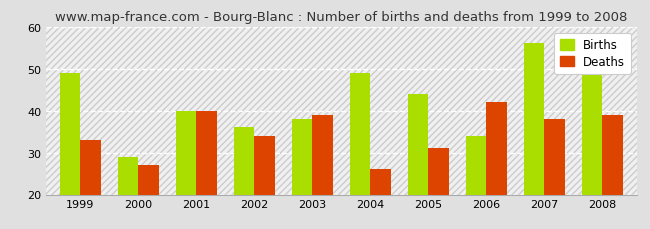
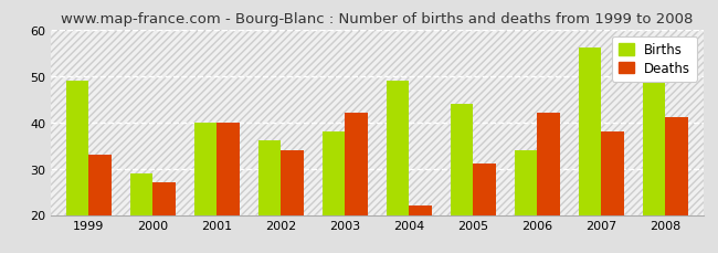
Deaths/2003: 39 -> 42
Deaths/2004: 26 -> 22
Deaths/2008: 39 -> 41
